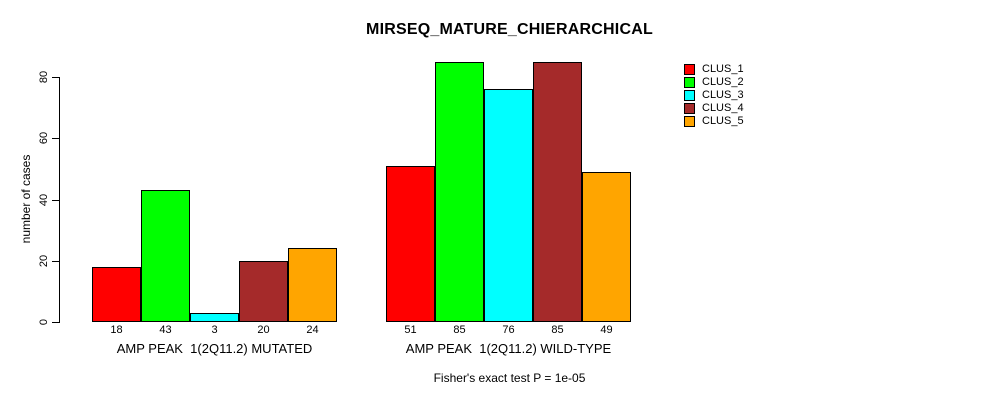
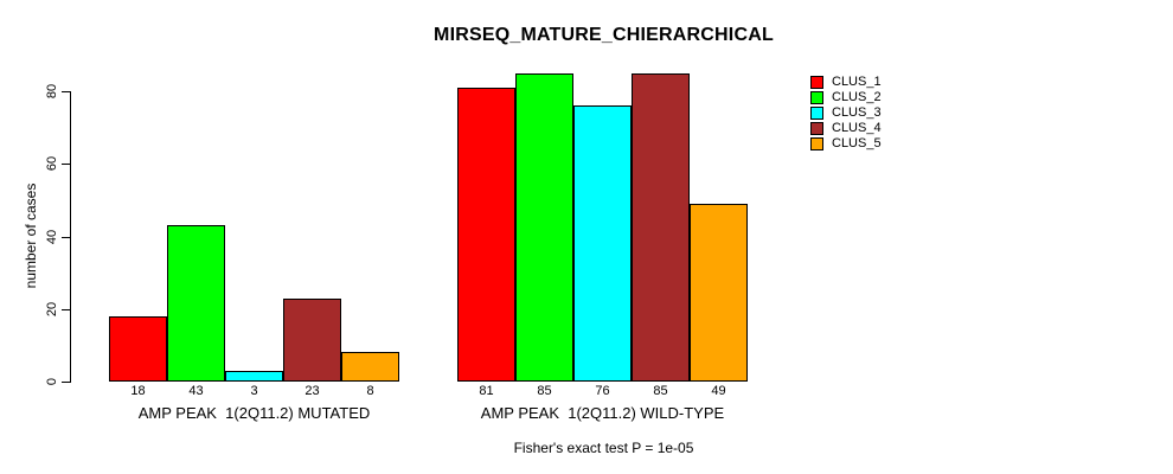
CLUS_4/AMP PEAK 1(2Q11.2) MUTATED: 20 -> 23
CLUS_5/AMP PEAK 1(2Q11.2) MUTATED: 24 -> 8
CLUS_1/AMP PEAK 1(2Q11.2) WILD-TYPE: 51 -> 81
